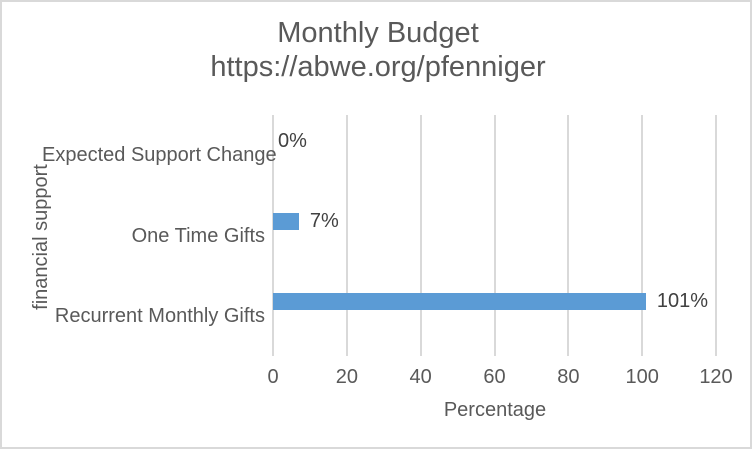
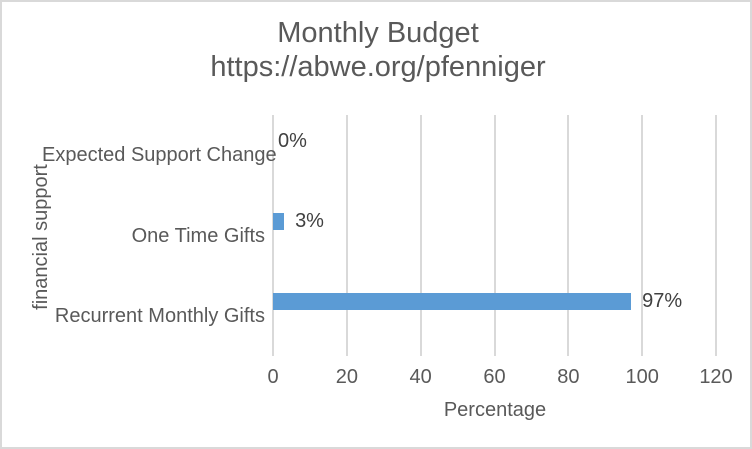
One Time Gifts: 7% -> 3%
Recurrent Monthly Gifts: 101% -> 97%
